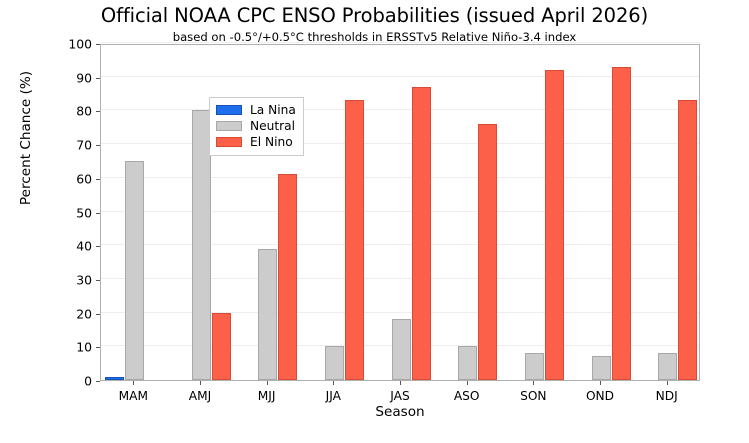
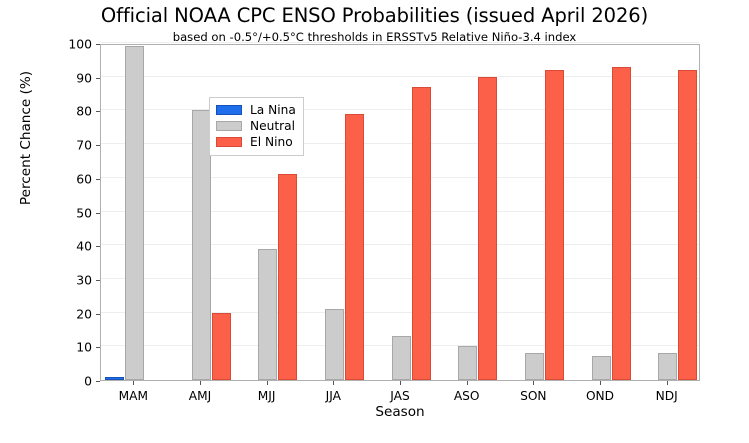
Neutral/MAM: 65 -> 99
Neutral/JJA: 10 -> 21
El Nino/JJA: 83 -> 79
Neutral/JAS: 18 -> 13
El Nino/ASO: 76 -> 90
El Nino/NDJ: 83 -> 92
